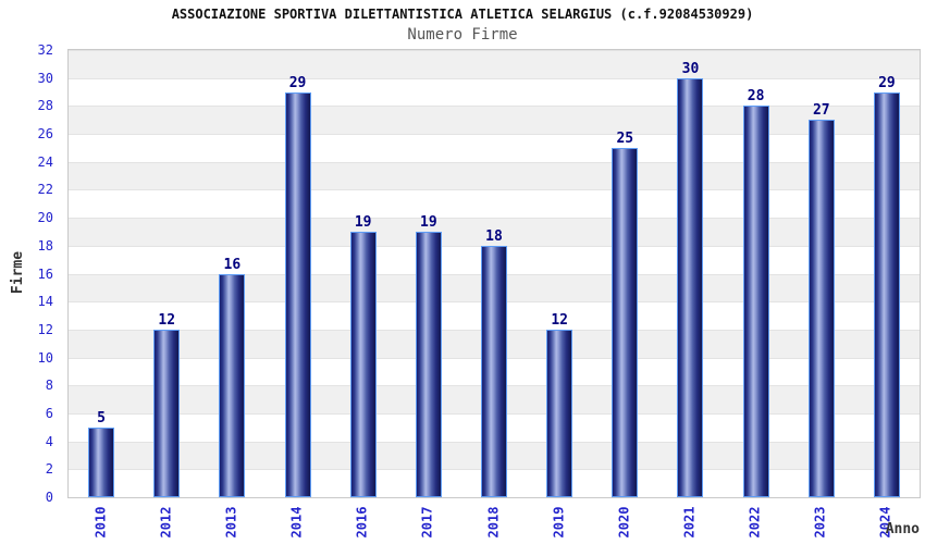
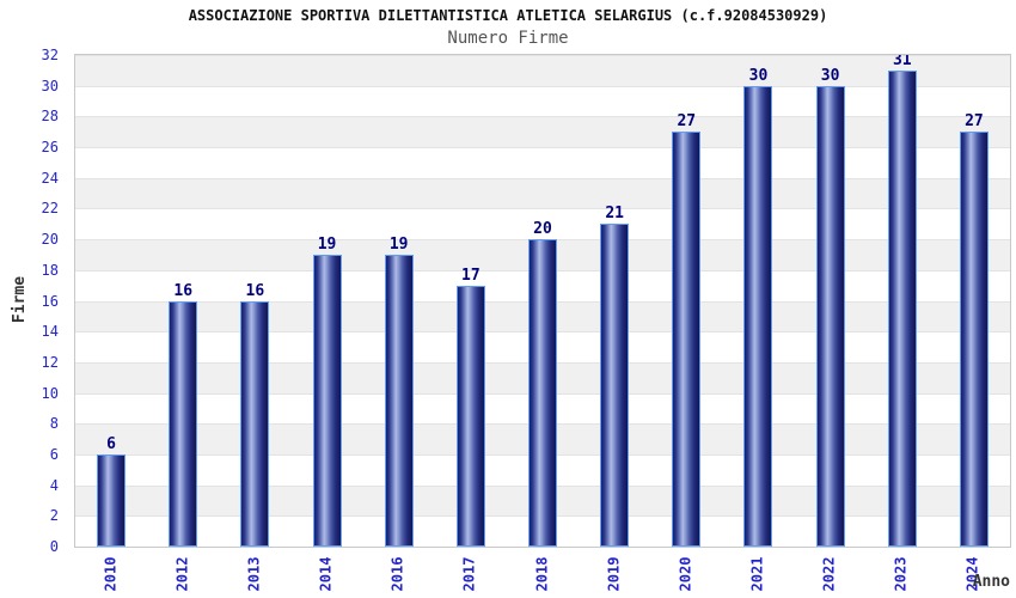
2010: 5 -> 6
2012: 12 -> 16
2014: 29 -> 19
2017: 19 -> 17
2018: 18 -> 20
2019: 12 -> 21
2020: 25 -> 27
2022: 28 -> 30
2023: 27 -> 31
2024: 29 -> 27
